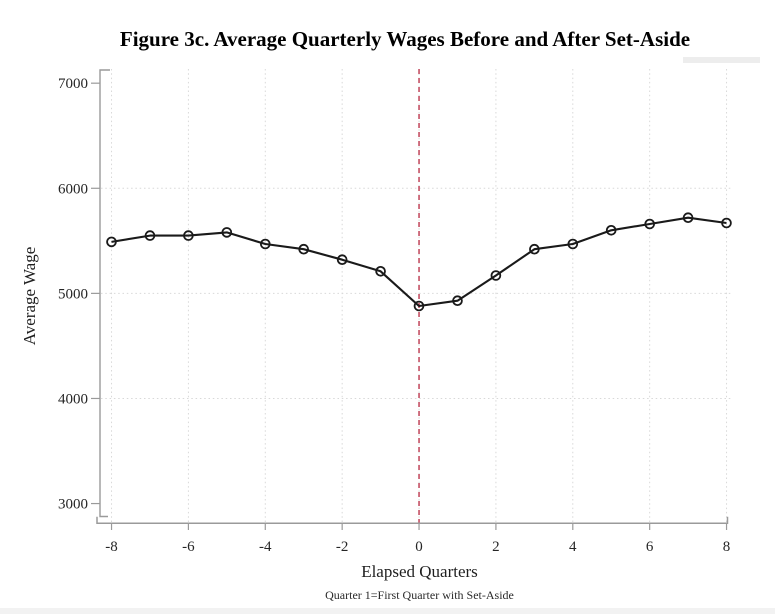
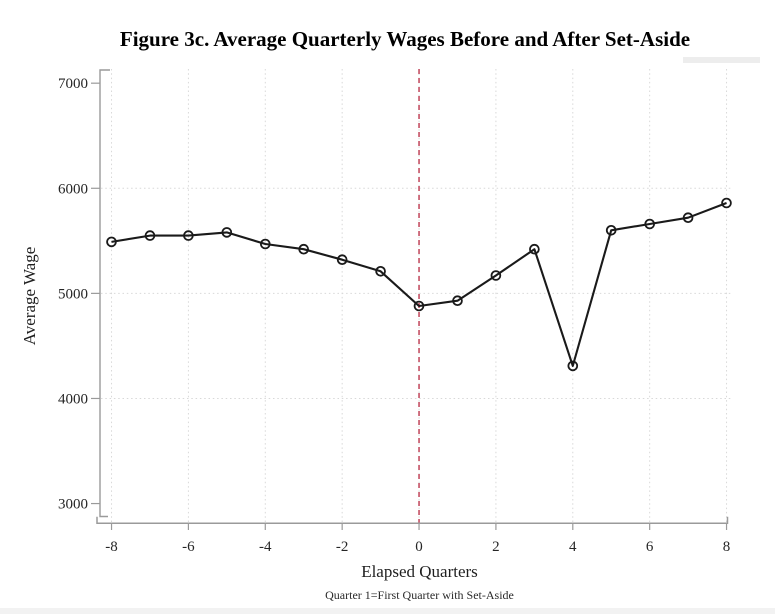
4: 5470 -> 4310
8: 5670 -> 5860
